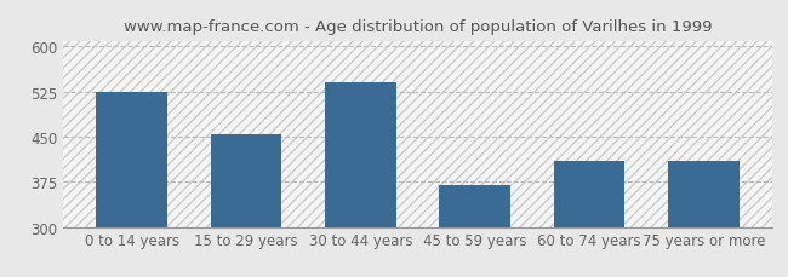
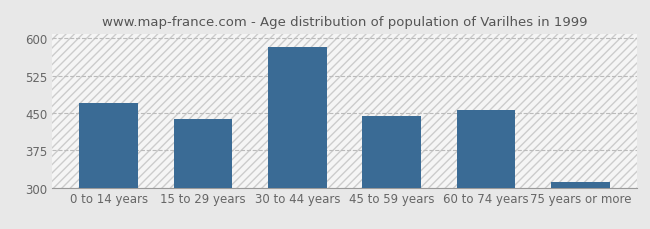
0 to 14 years: 525 -> 471
15 to 29 years: 455 -> 438
30 to 44 years: 540 -> 583
45 to 59 years: 370 -> 445
60 to 74 years: 410 -> 456
75 years or more: 410 -> 311
